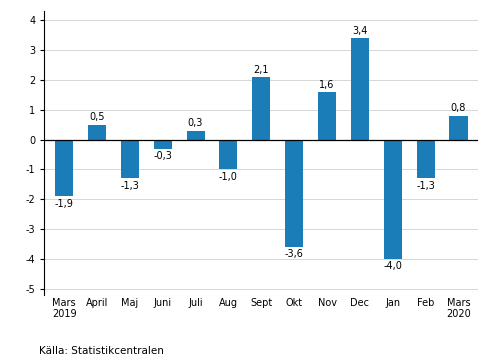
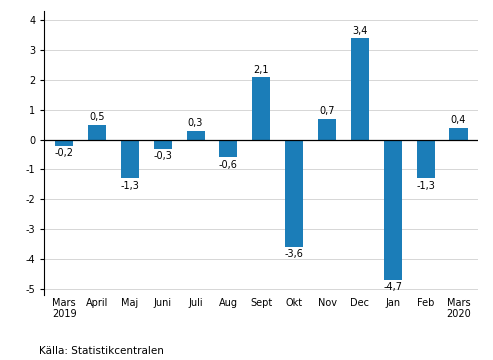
Mars 2019: -1,9 -> -0,2
Aug: -1,0 -> -0,6
Nov: 1,6 -> 0,7
Jan: -4,0 -> -4,7
Mars 2020: 0,8 -> 0,4
